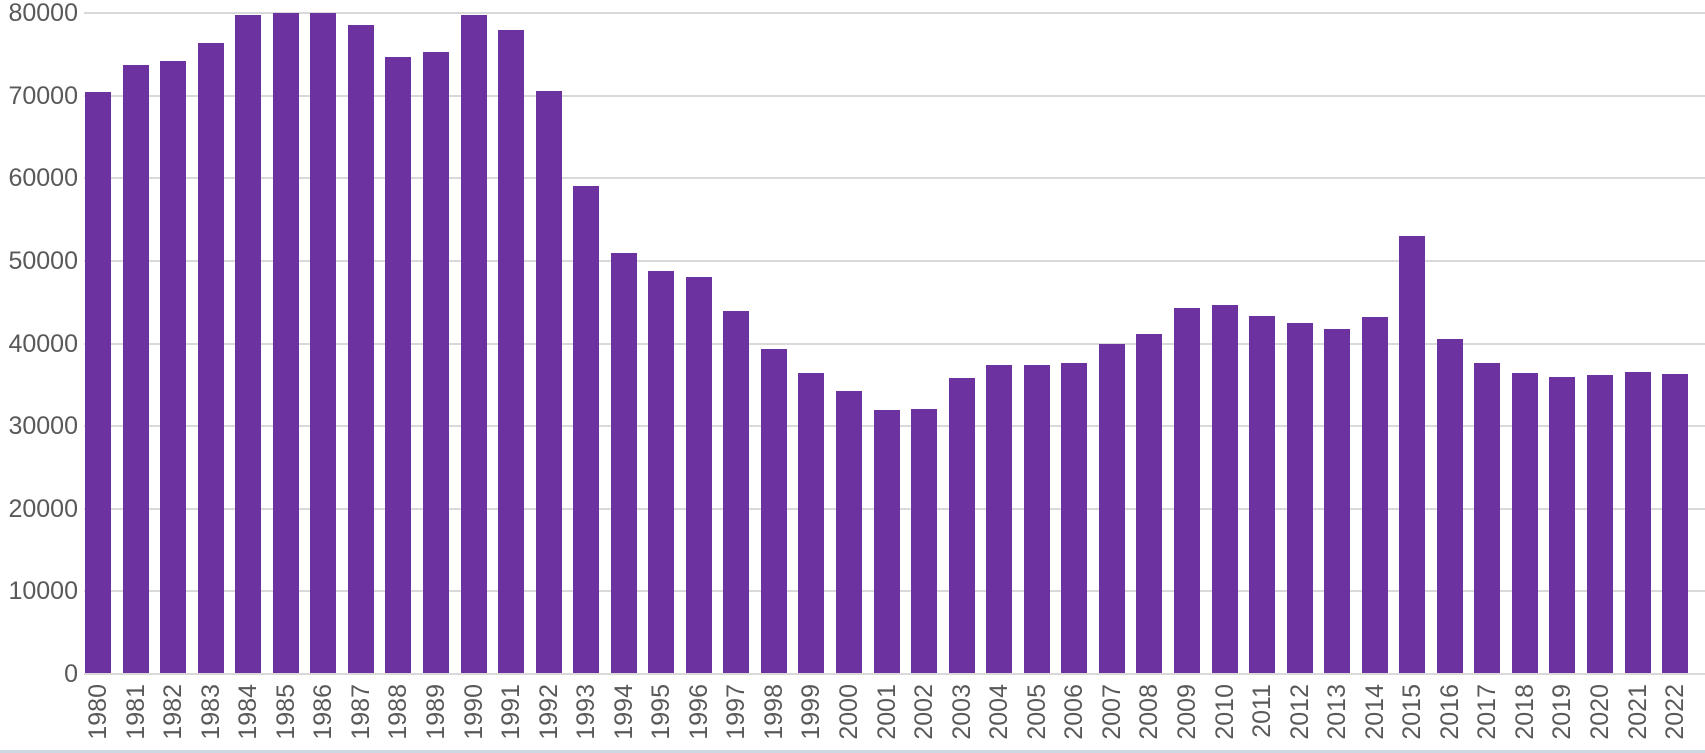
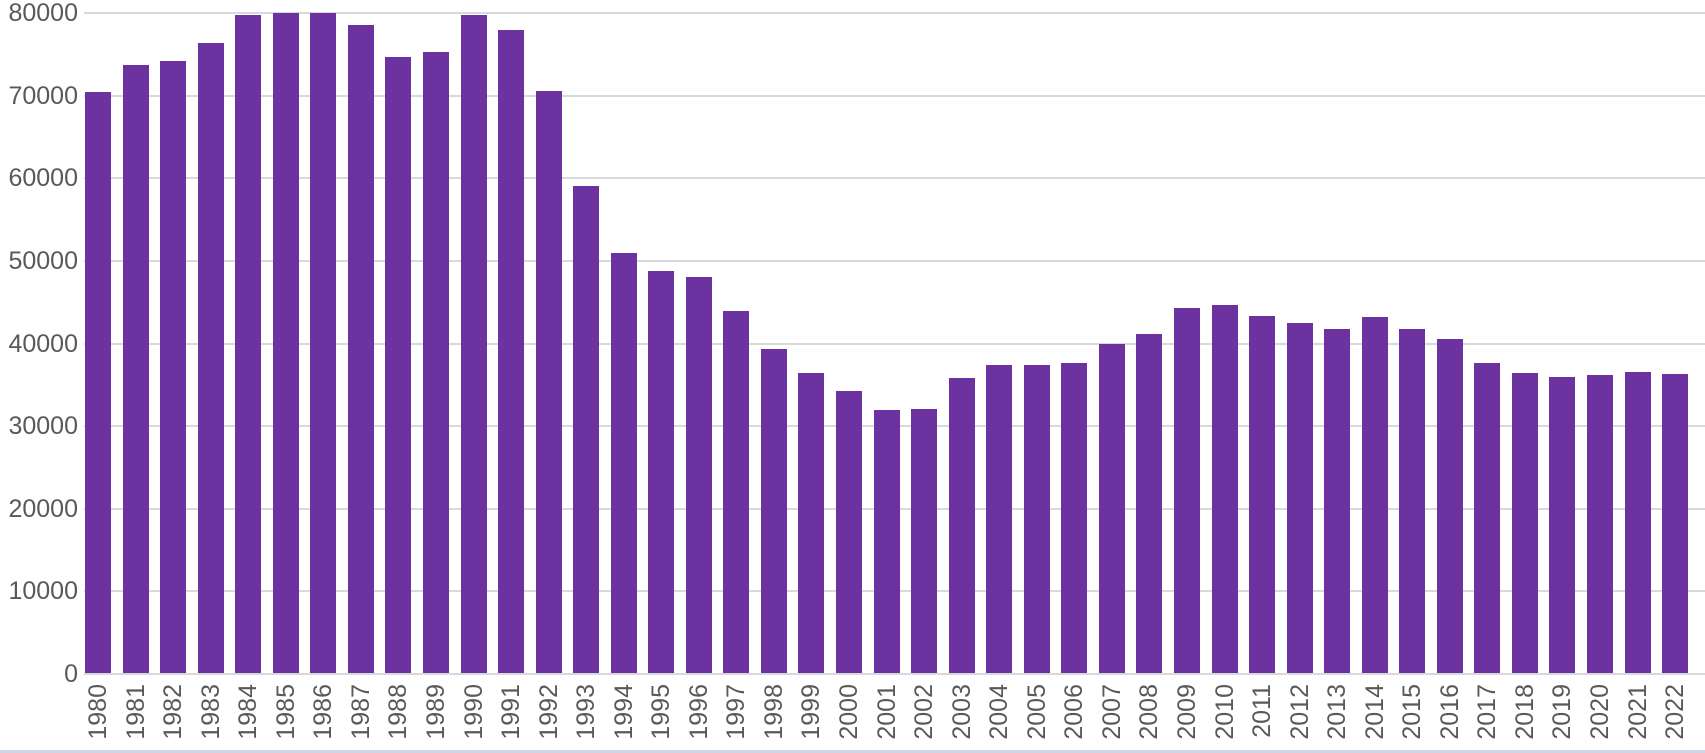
2015: 53000 -> 42000
